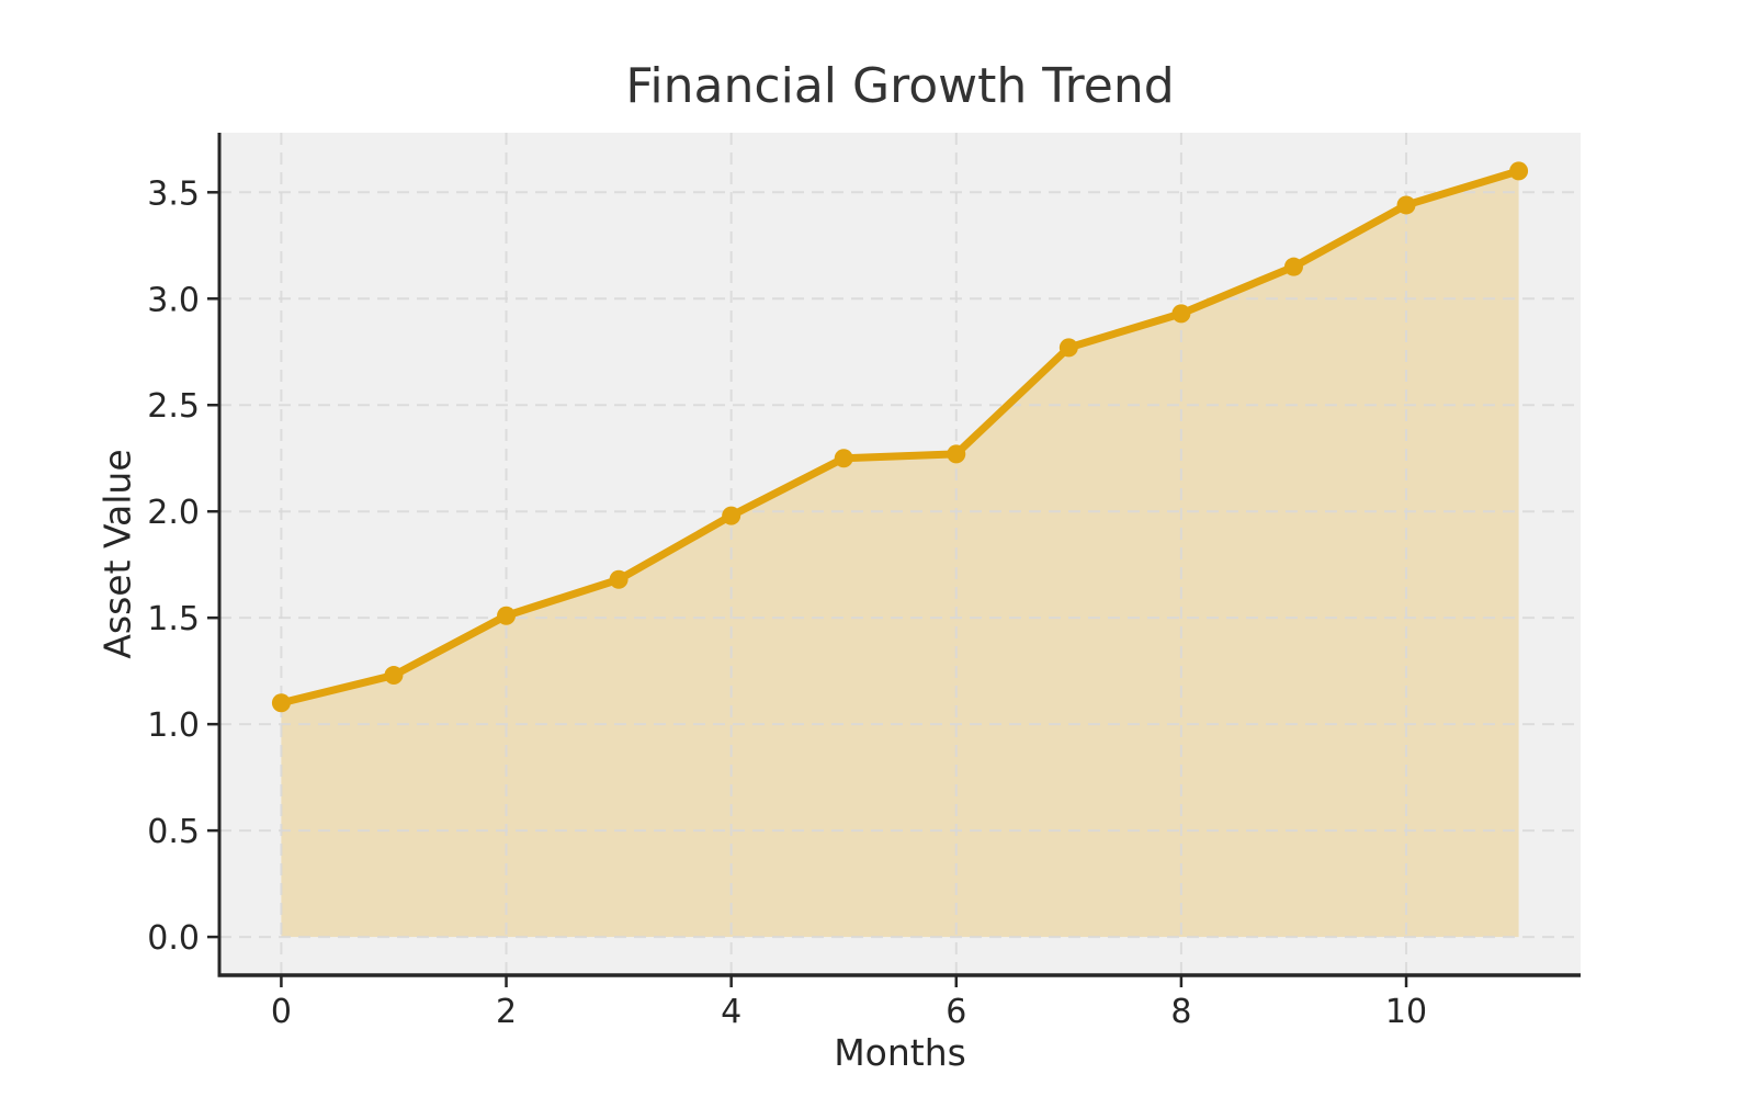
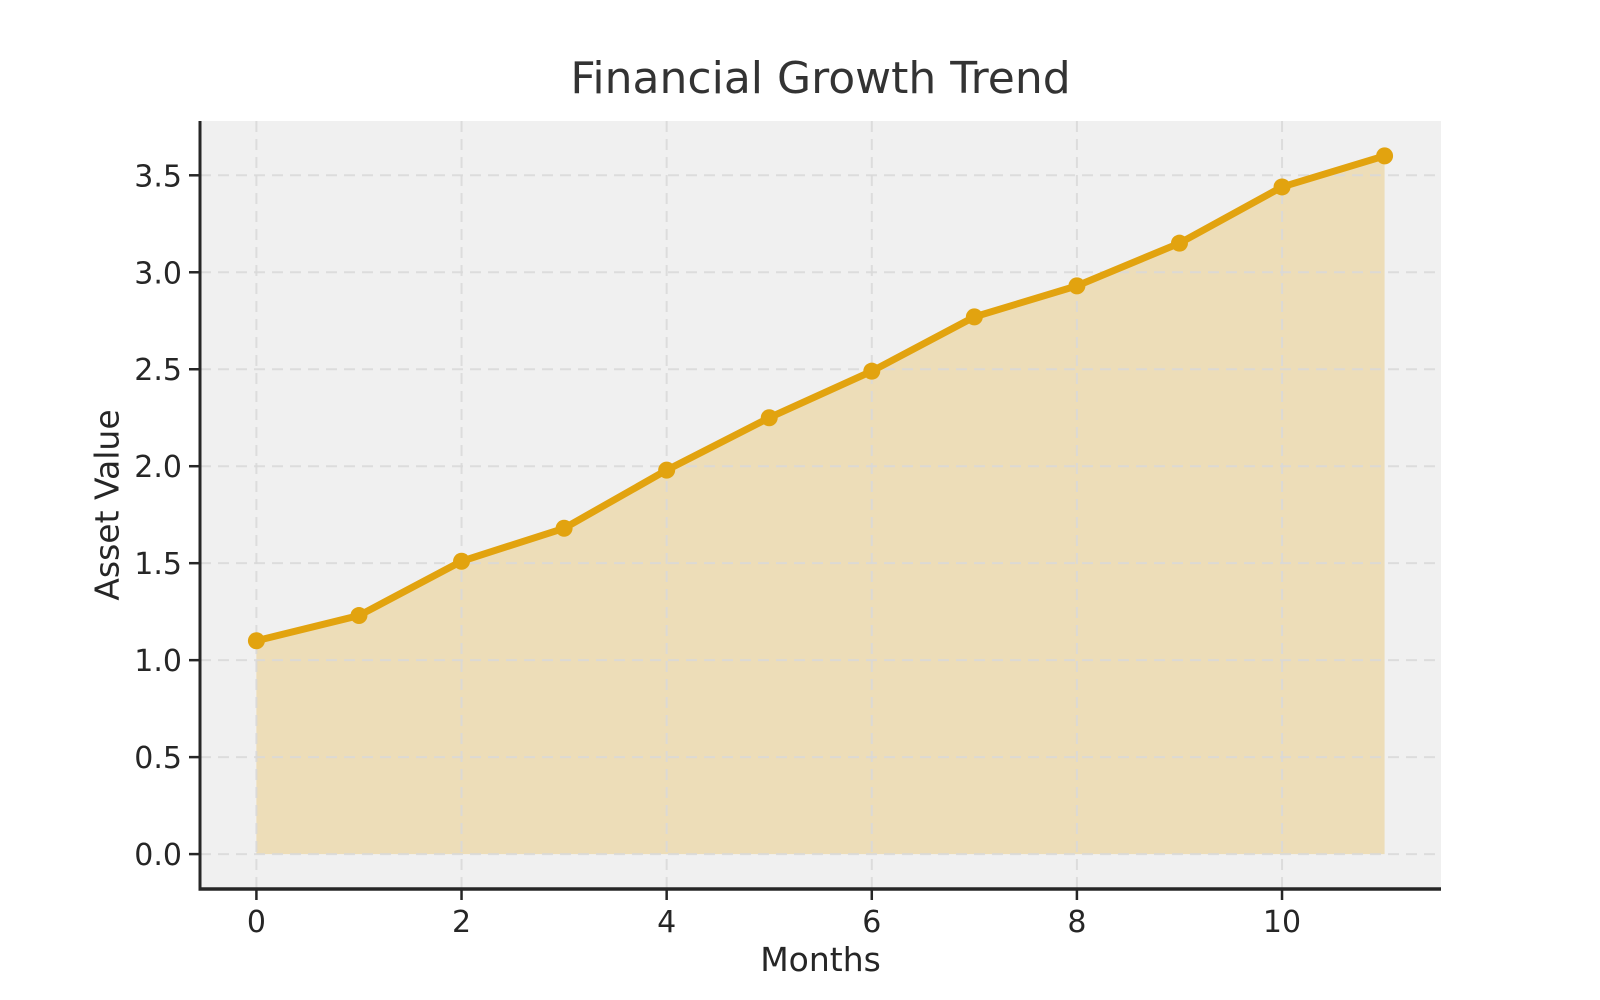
6: 2.27 -> 2.49
